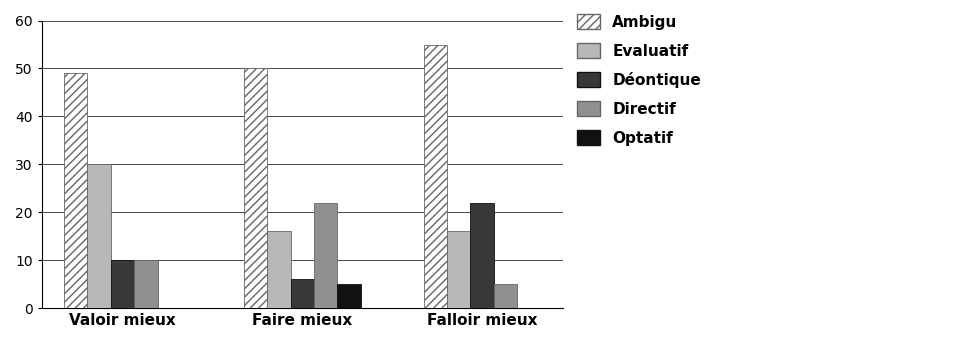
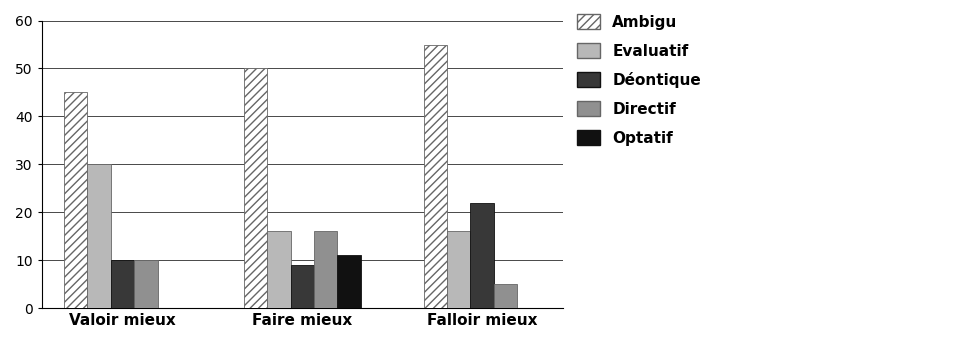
Ambigu/Valoir mieux: 49 -> 45
Déontique/Faire mieux: 6 -> 9
Directif/Faire mieux: 22 -> 16
Optatif/Faire mieux: 5 -> 11
